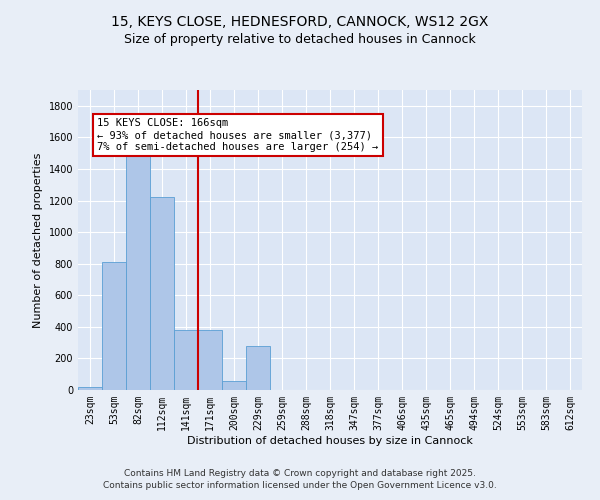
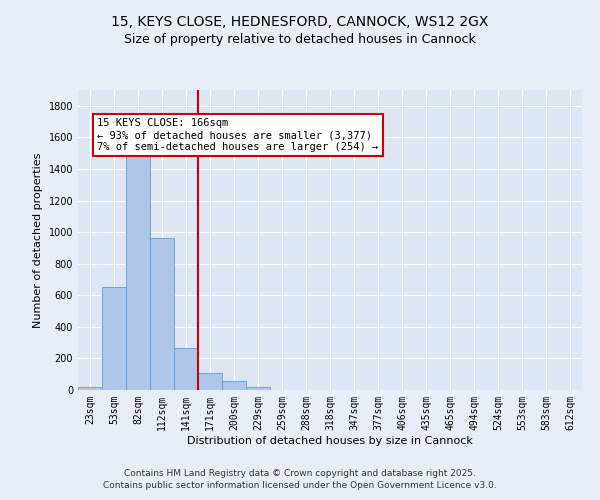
53sqm: 810 -> 650
112sqm: 1220 -> 960
141sqm: 380 -> 260
171sqm: 380 -> 100
229sqm: 280 -> 20
